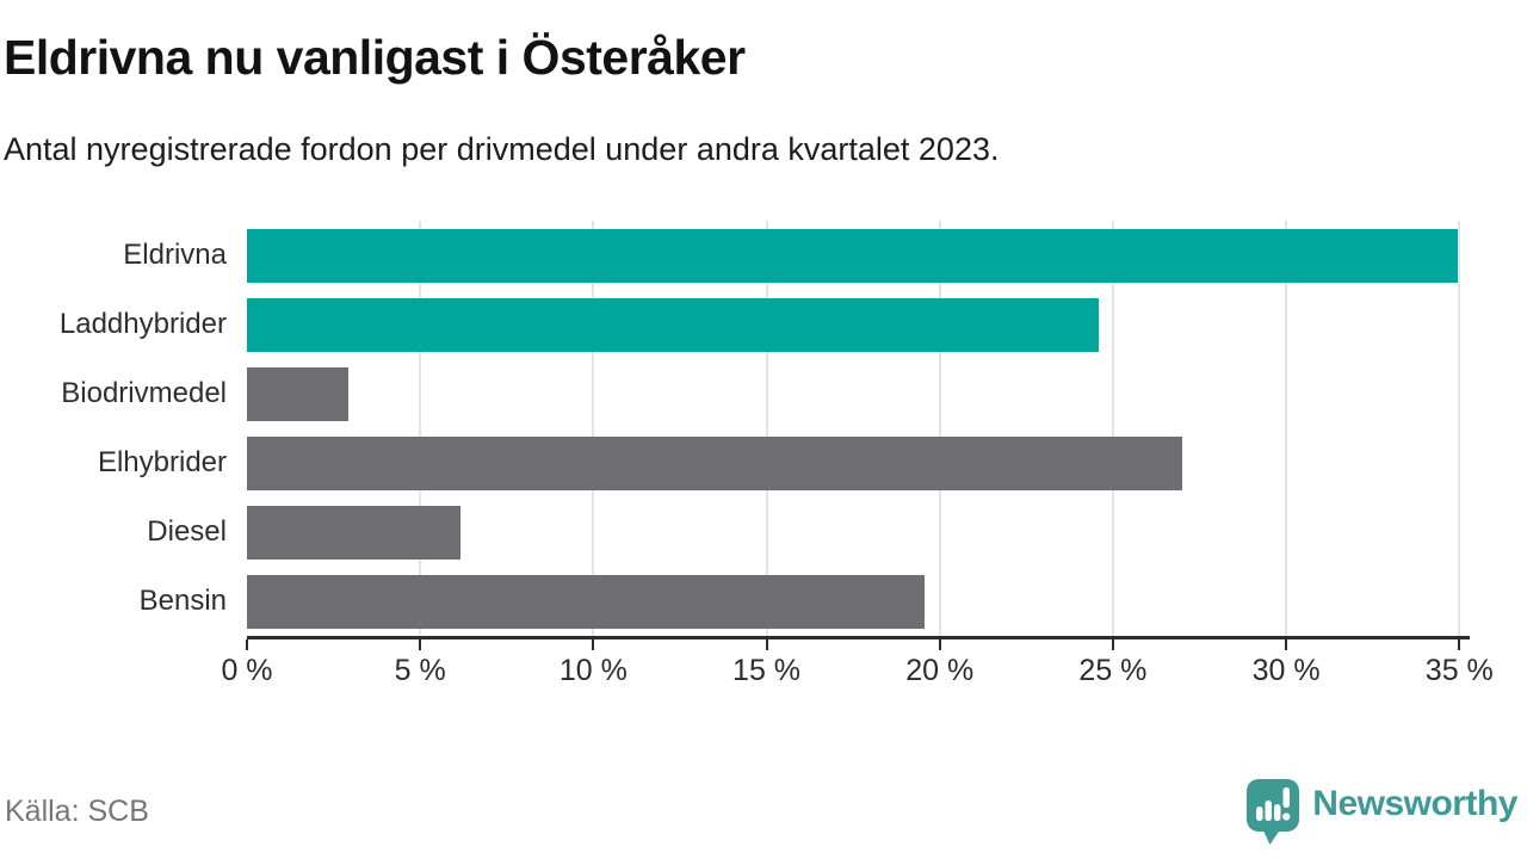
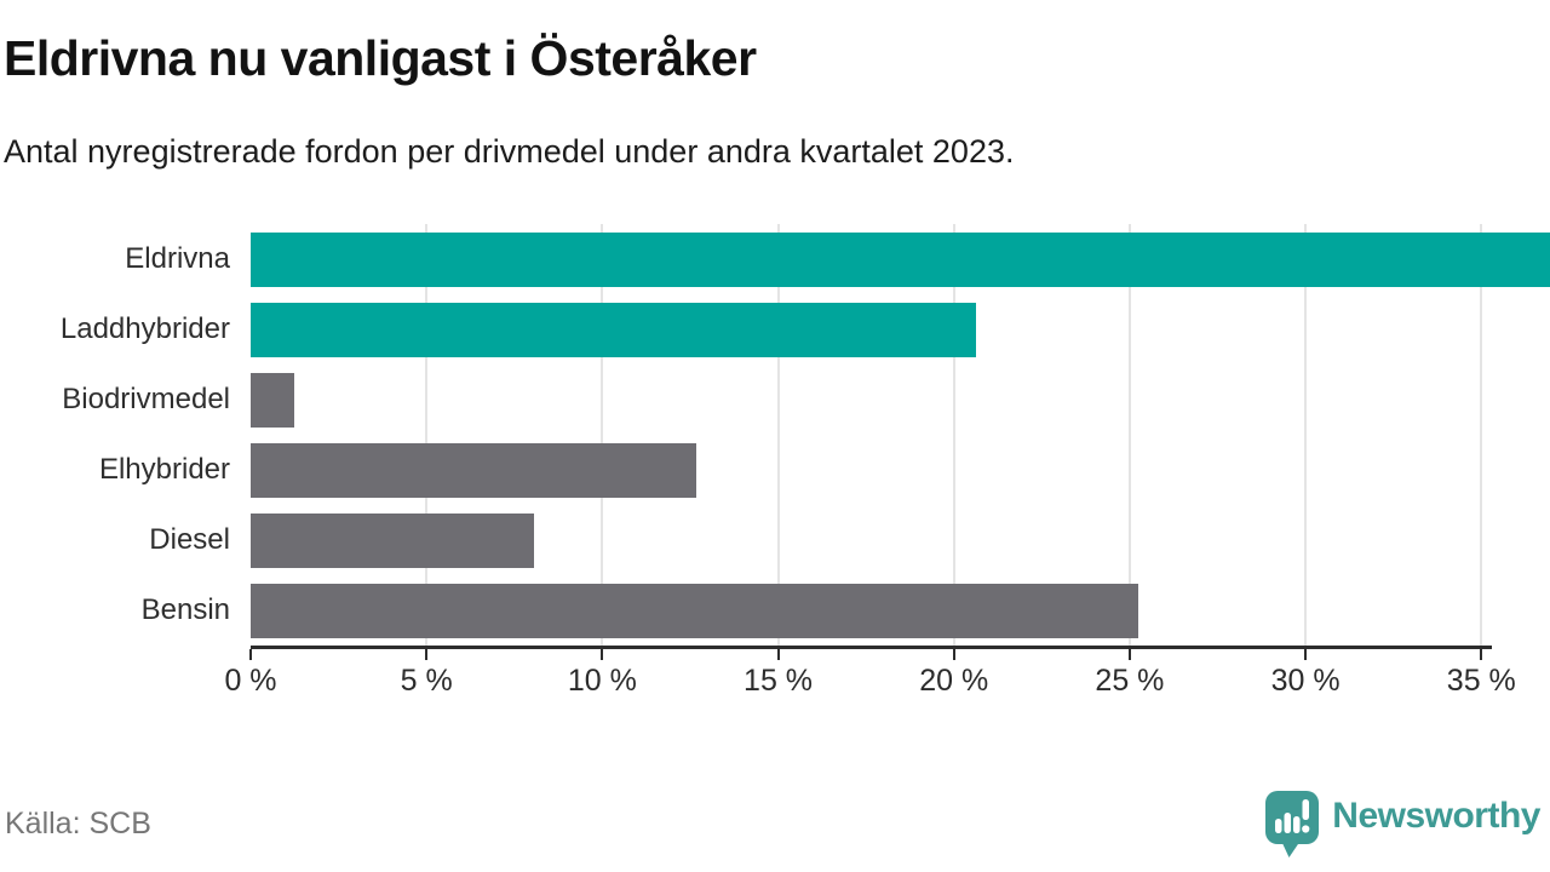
Eldrivna: 33.4% -> 35.3%
Laddhybrider: 23.5% -> 19.7%
Biodrivmedel: 2.8% -> 1.2%
Elhybrider: 25.8% -> 12.1%
Diesel: 5.9% -> 7.7%
Bensin: 18.7% -> 24.1%
